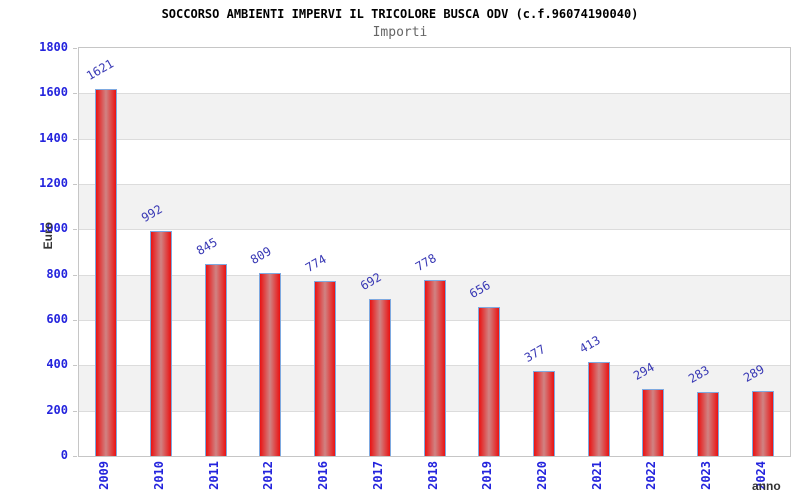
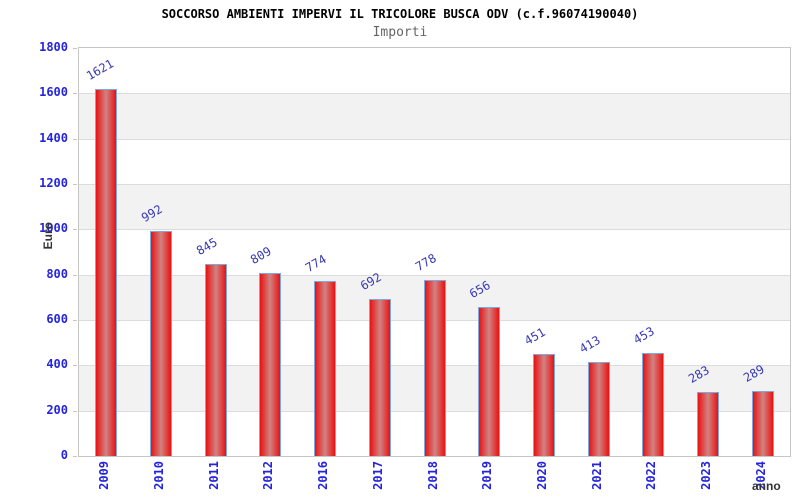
2020: 377 -> 451
2022: 294 -> 453
